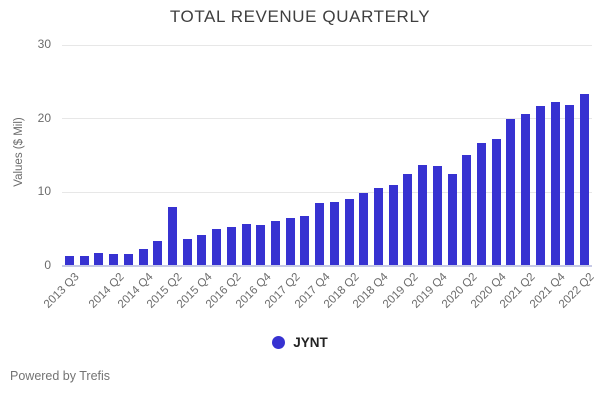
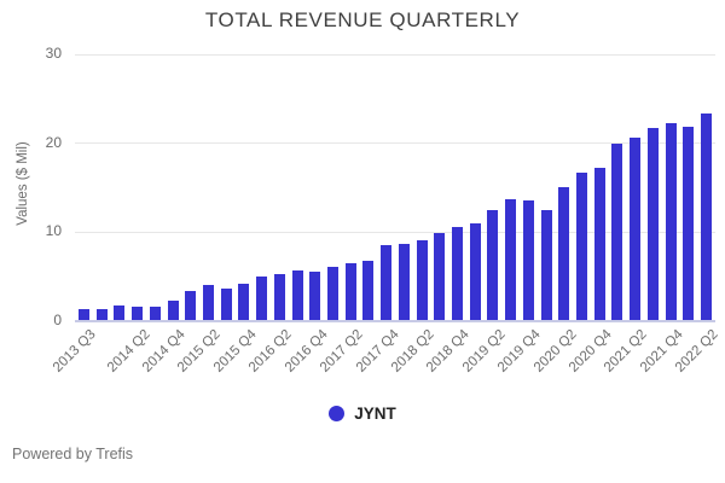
2015 Q2: 8 -> 4
